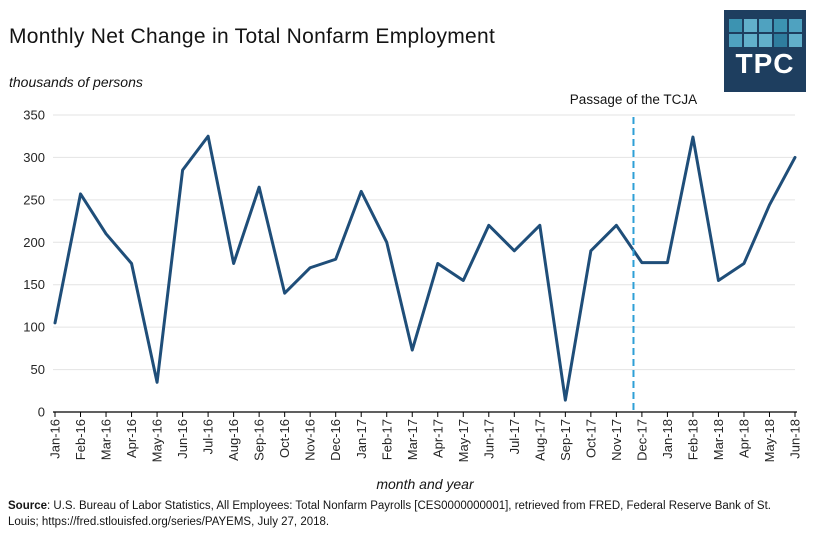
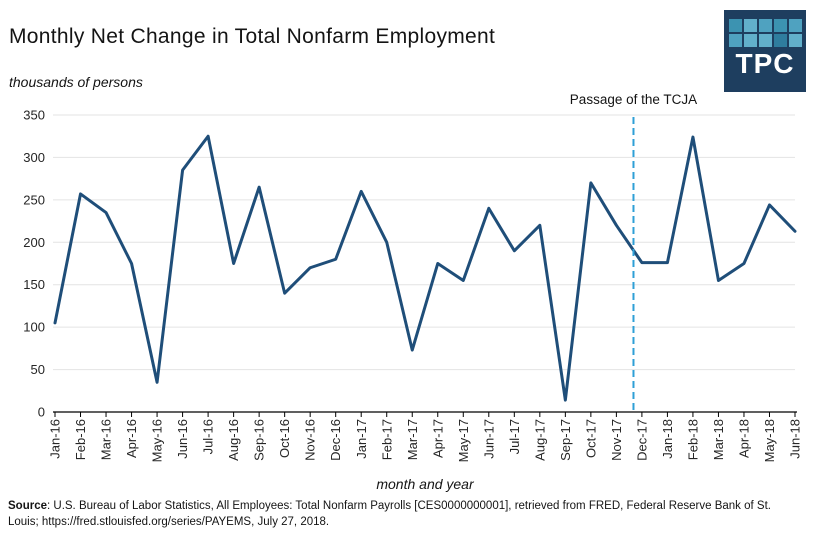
Mar-16: 210 -> 240
Jun-17: 220 -> 240
Oct-17: 190 -> 270
Jun-18: 300 -> 210
